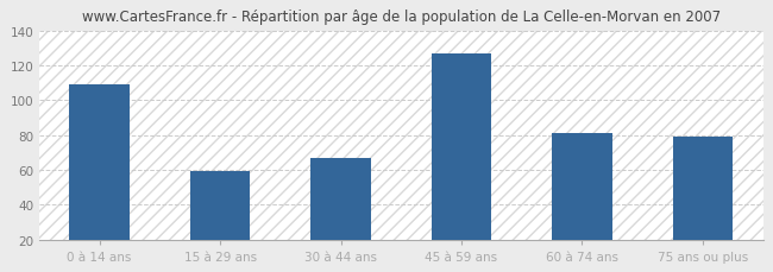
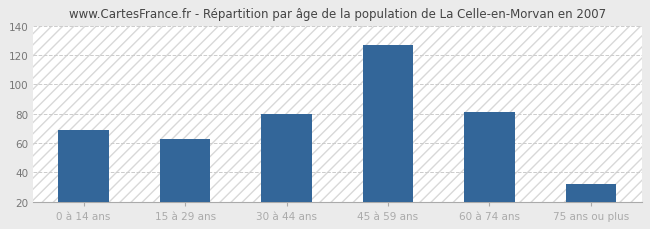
0 à 14 ans: 109 -> 69
15 à 29 ans: 59 -> 63
30 à 44 ans: 67 -> 80
75 ans ou plus: 79 -> 32
